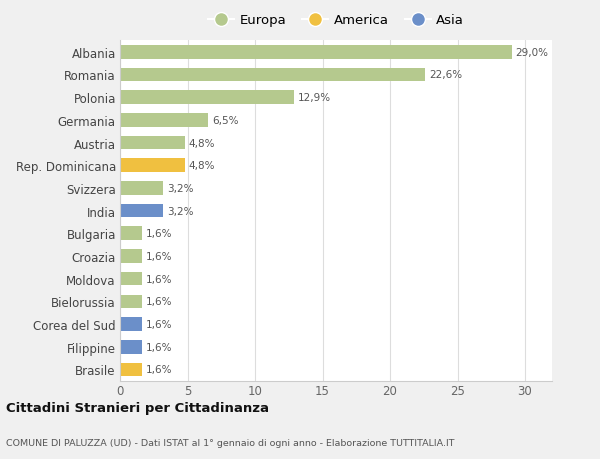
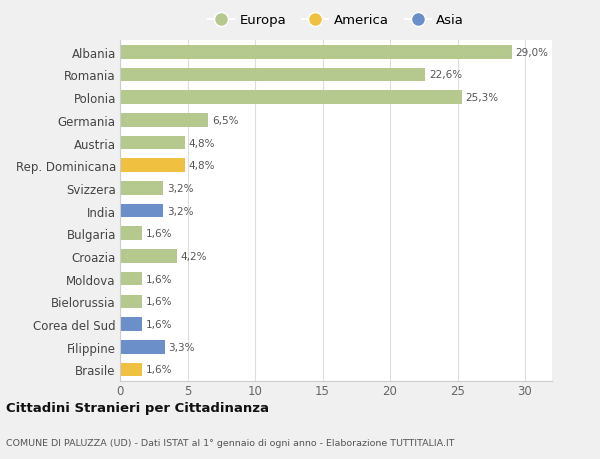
Polonia: 12,9% -> 25,3%
Croazia: 1,6% -> 4,2%
Filippine: 1,6% -> 3,3%
